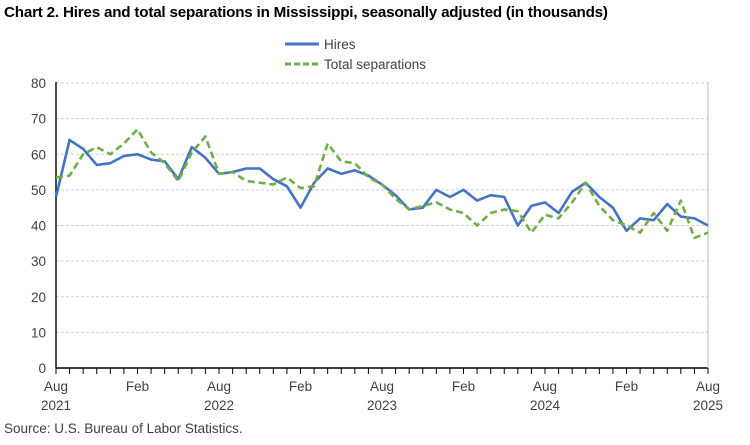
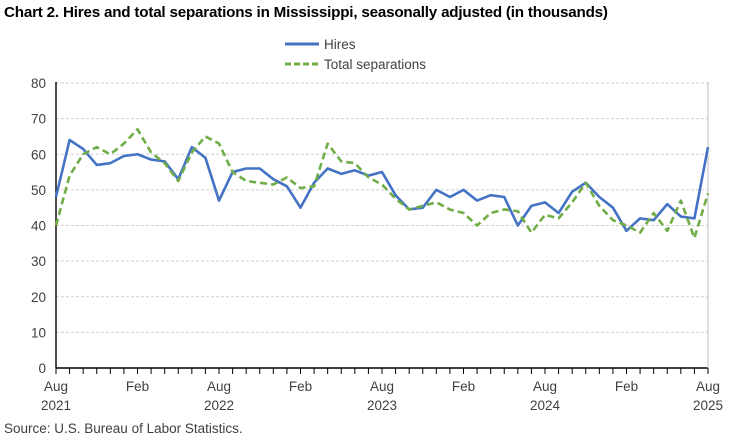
Total separations/Aug 2021: 54 -> 40
Hires/Aug 2022: 54 -> 47
Total separations/Aug 2022: 54 -> 63
Hires/Aug 2023: 52 -> 55
Hires/Aug 2025: 40 -> 62
Total separations/Aug 2025: 38 -> 49
